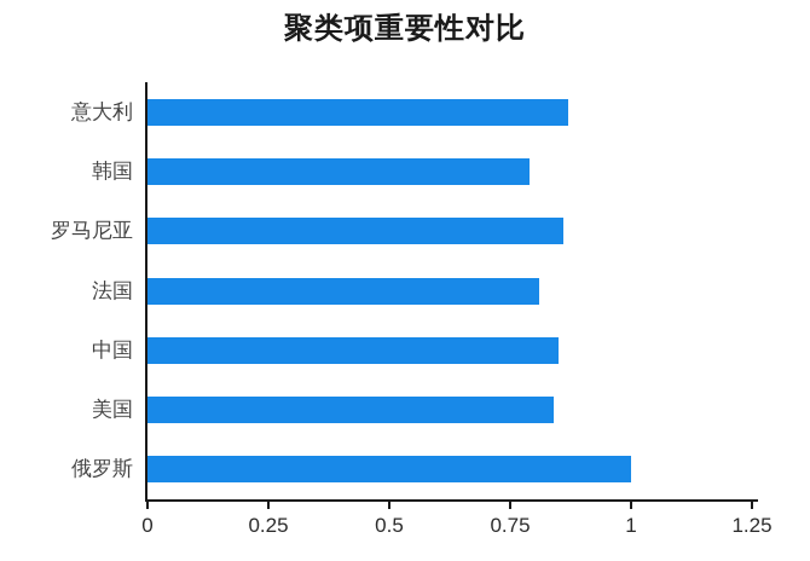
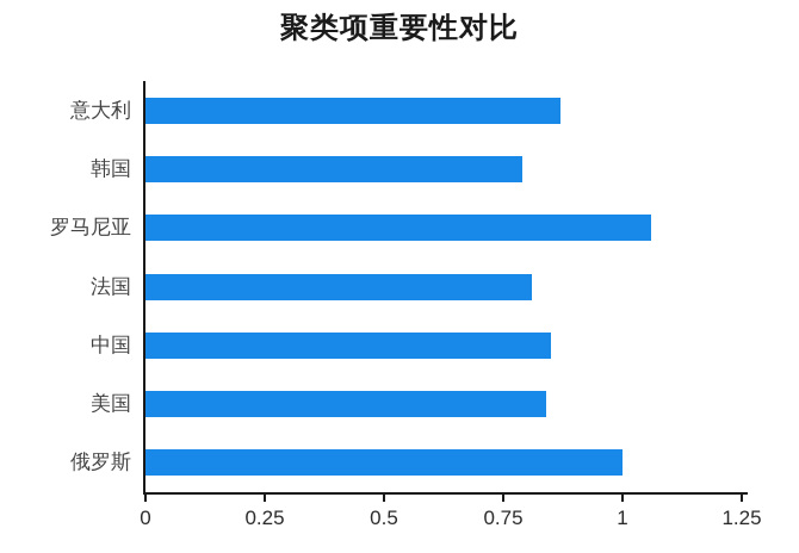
罗马尼亚: 0.86 -> 1.06
